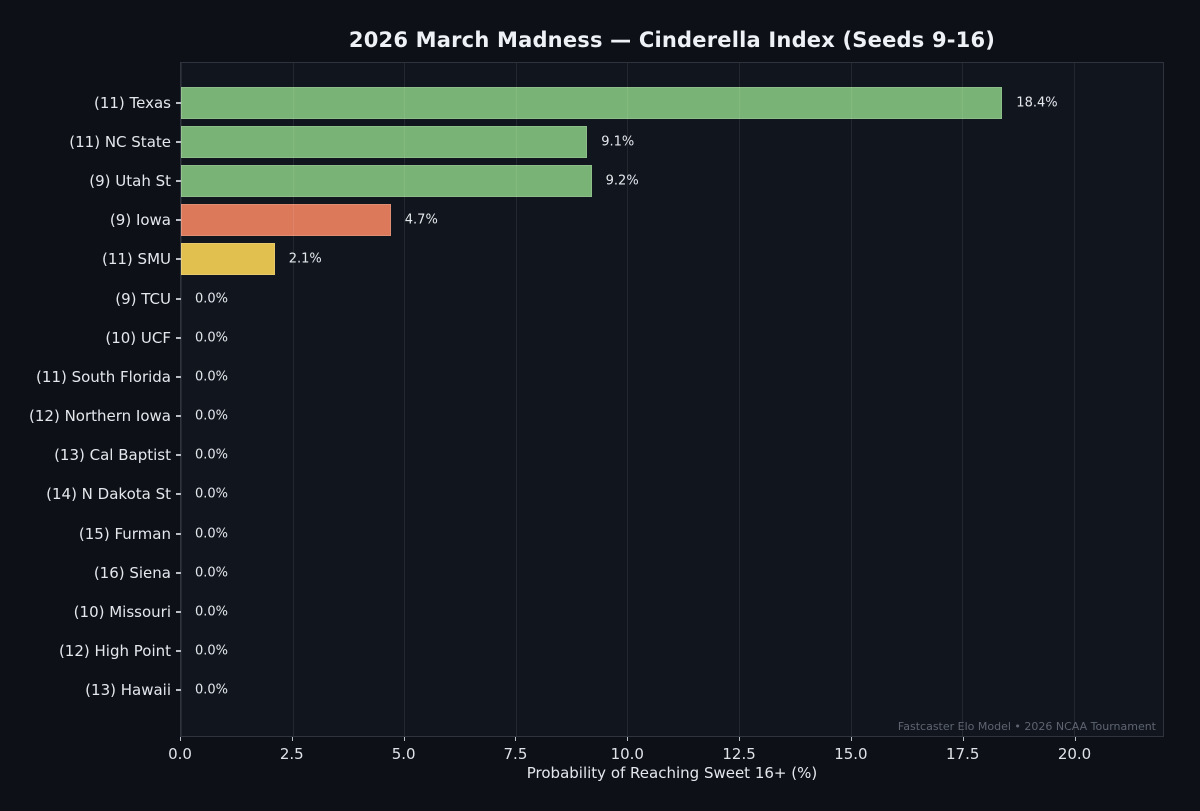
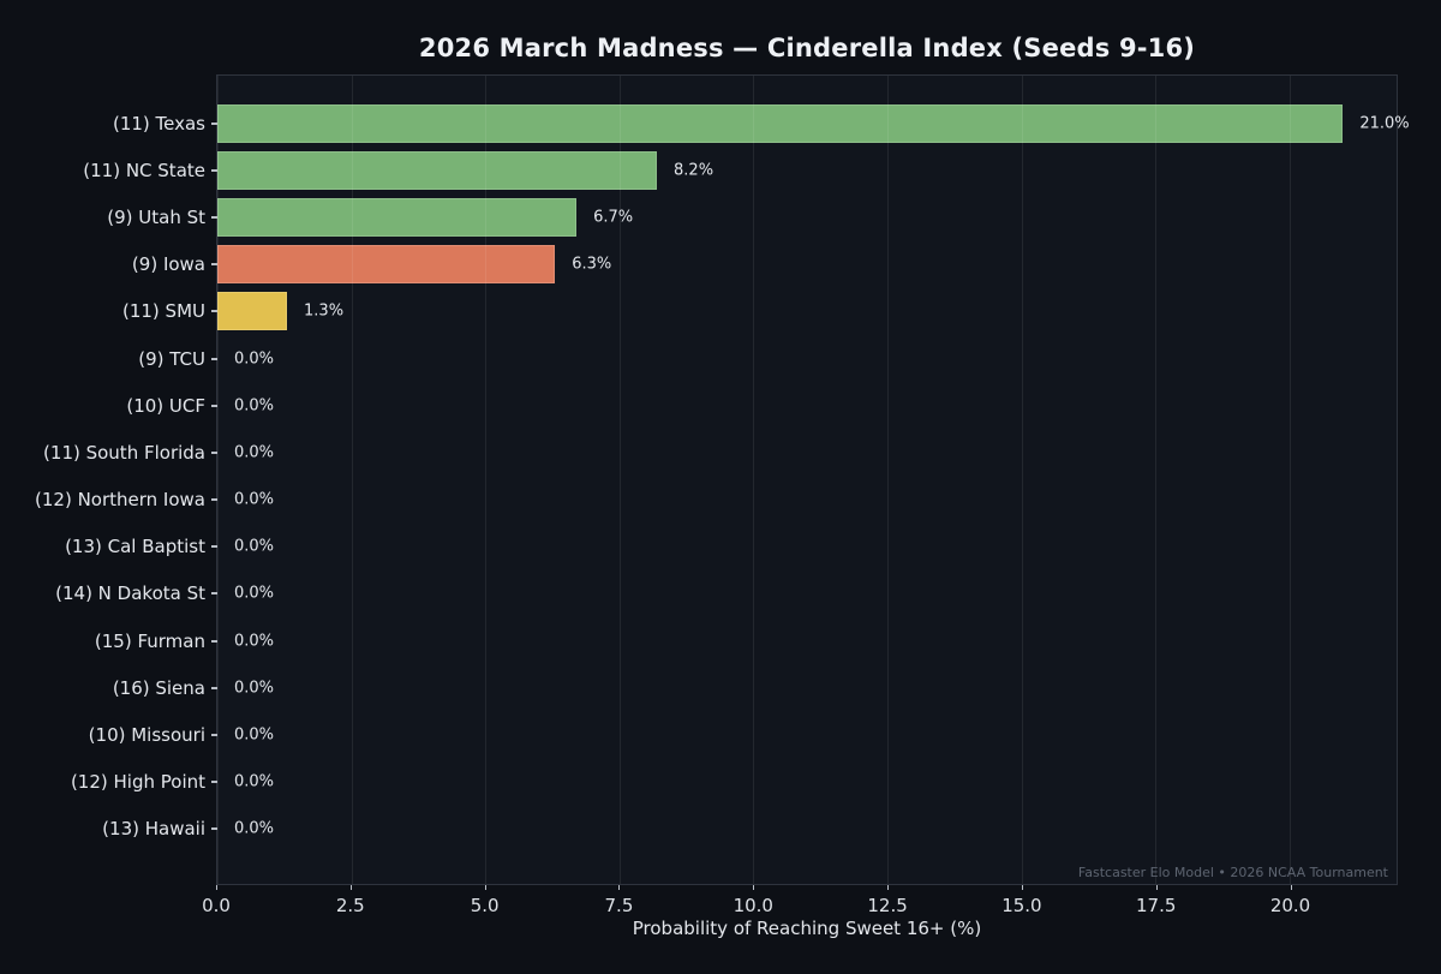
(11) Texas: 18.4% -> 21.0%
(11) NC State: 9.1% -> 8.2%
(9) Utah St: 9.2% -> 6.7%
(9) Iowa: 4.7% -> 6.3%
(11) SMU: 2.1% -> 1.3%
